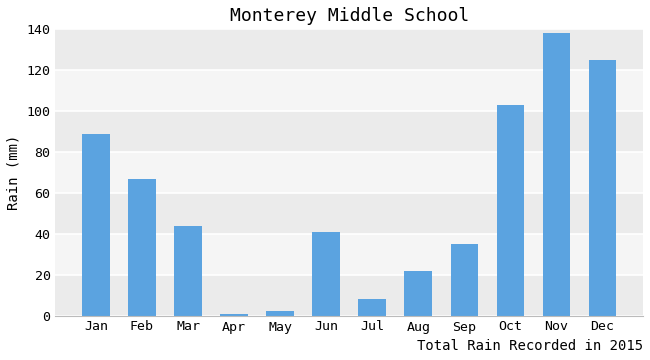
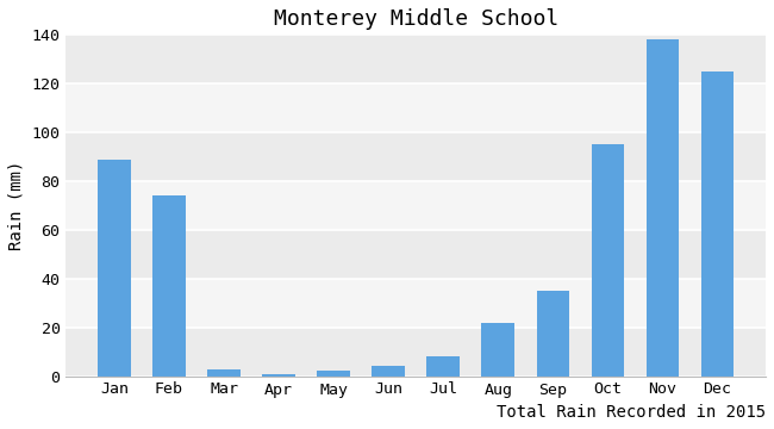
Feb: 67.0 -> 74.0
Mar: 44.0 -> 3.0
Jun: 41.0 -> 4.0
Oct: 103.0 -> 95.0
